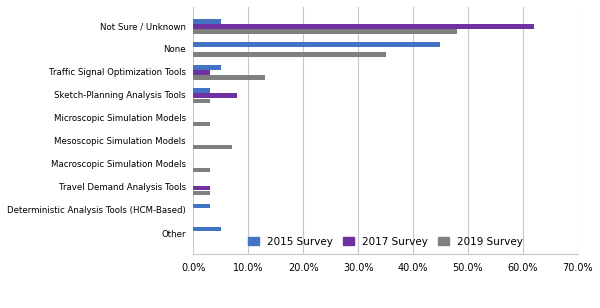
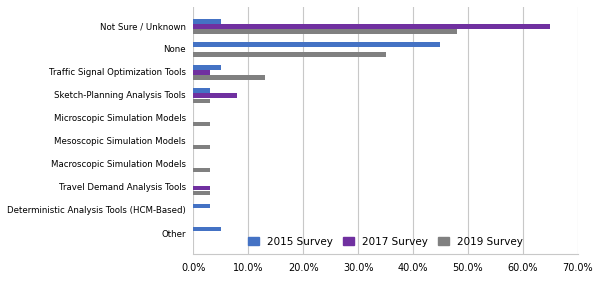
2017 Survey/Not Sure / Unknown: 62% -> 65%
2019 Survey/Mesoscopic Simulation Models: 7% -> 3%
